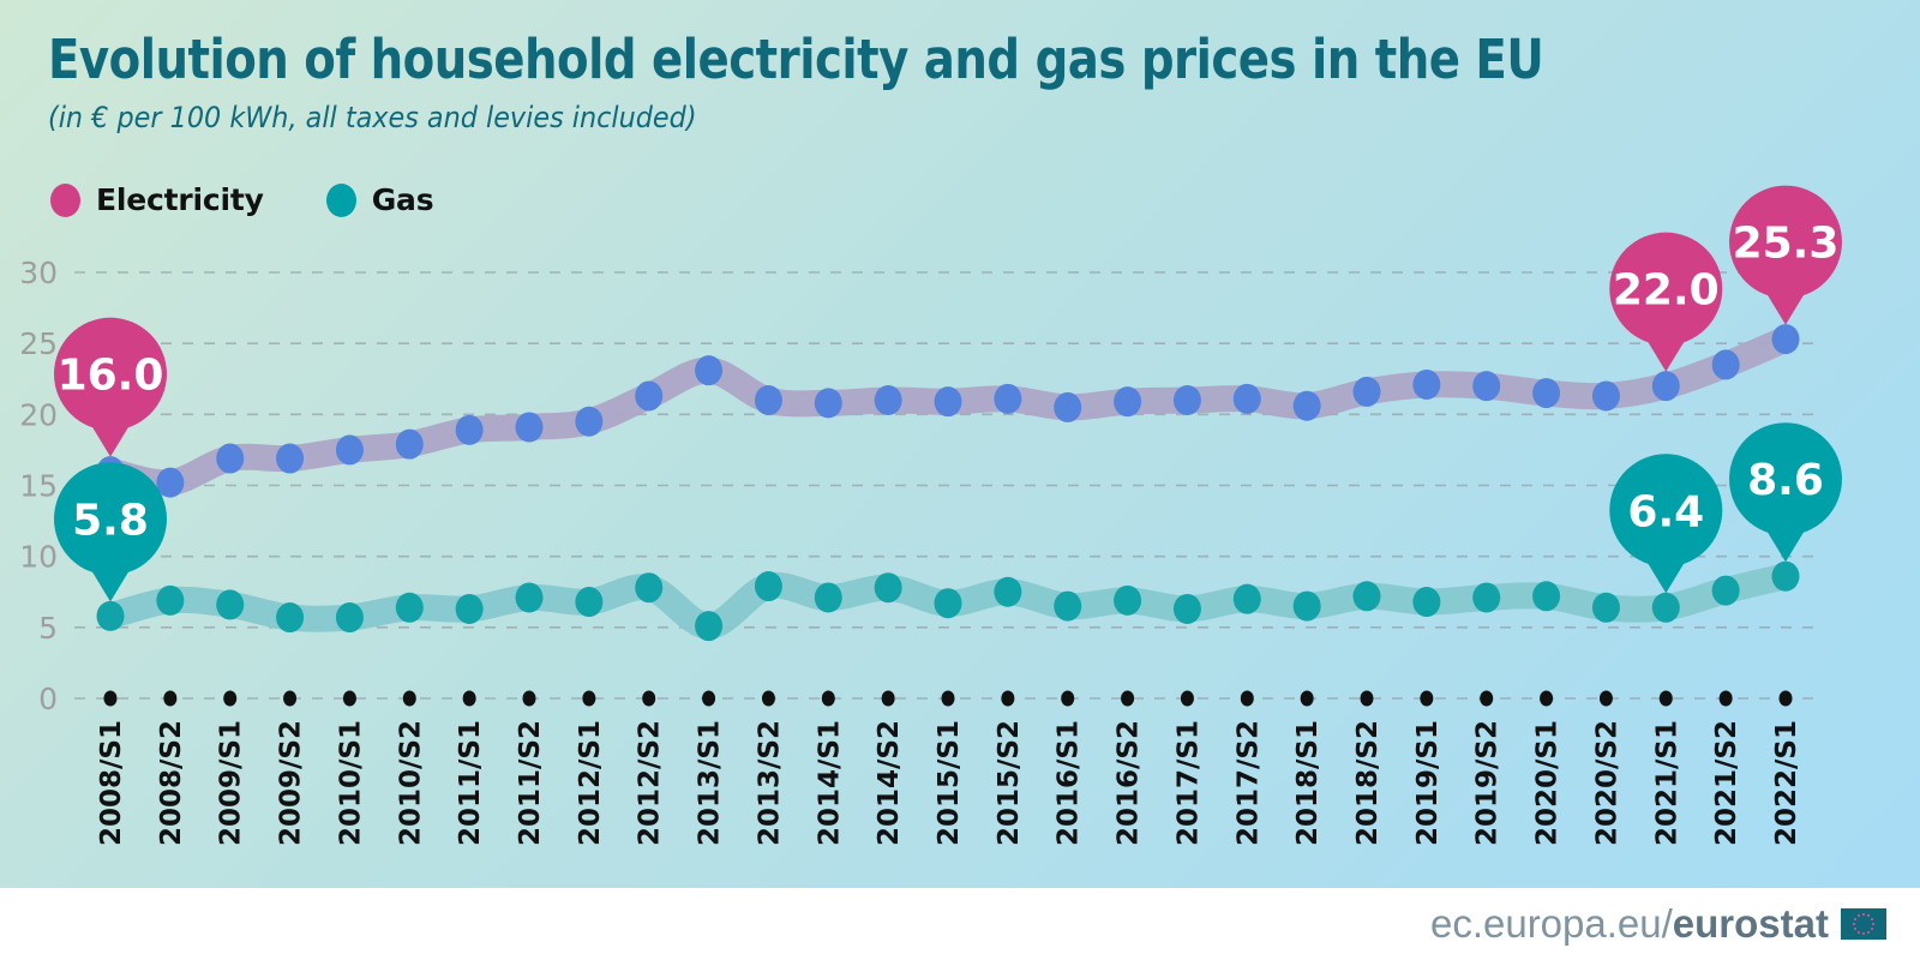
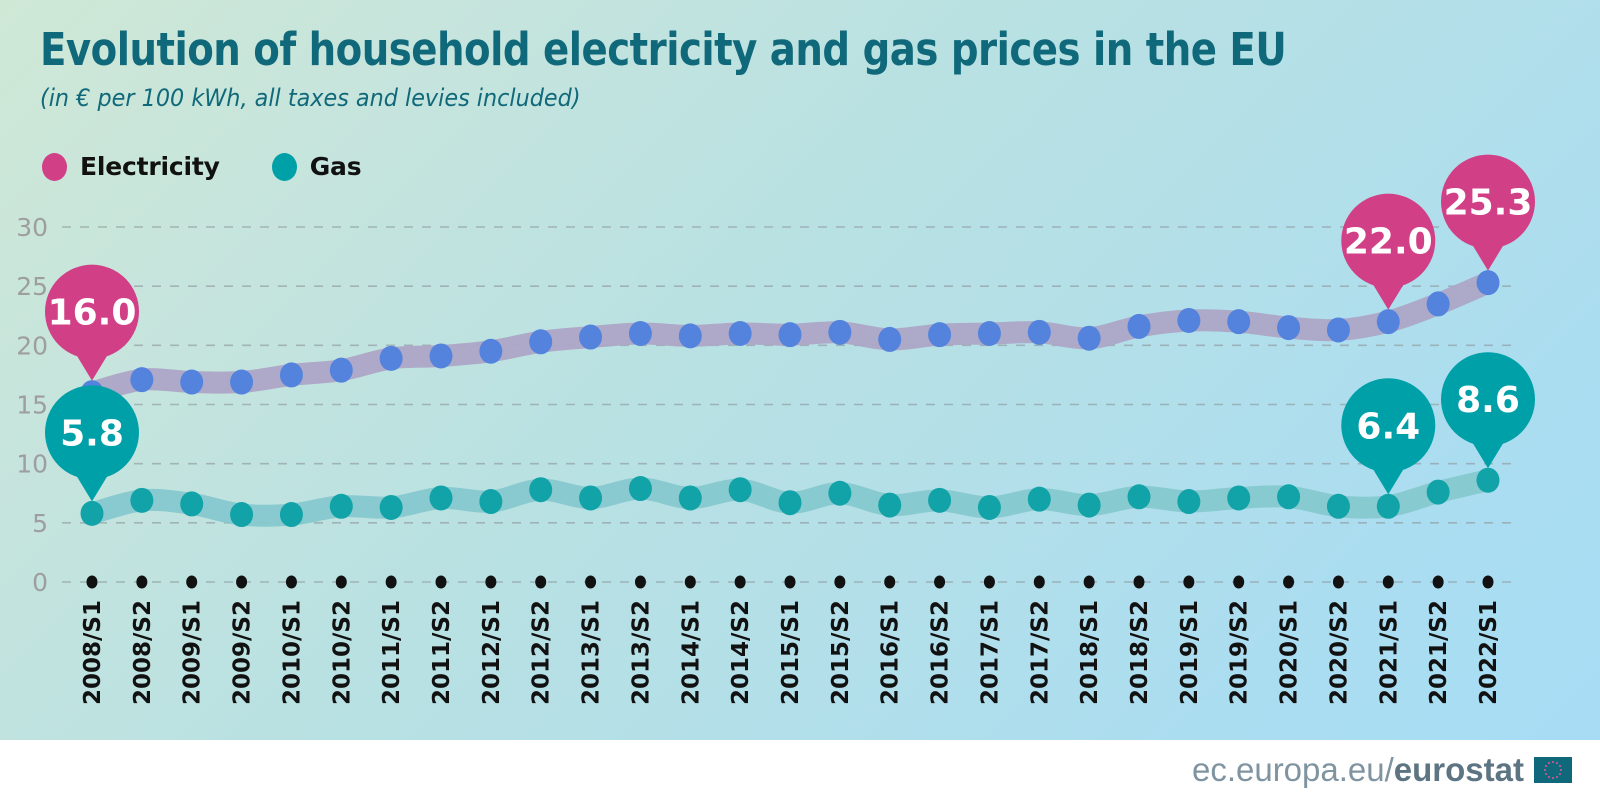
Electricity/2008/S2: 15.2 -> 17.1
Electricity/2012/S2: 21.3 -> 20.3
Electricity/2013/S1: 23.1 -> 20.7
Gas/2013/S1: 5.1 -> 7.1
